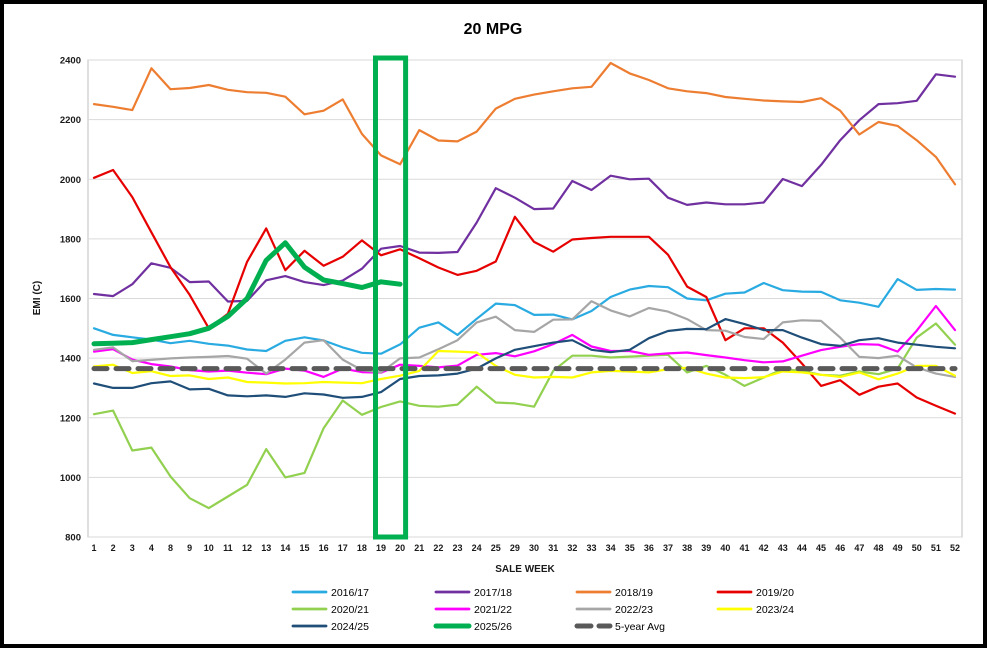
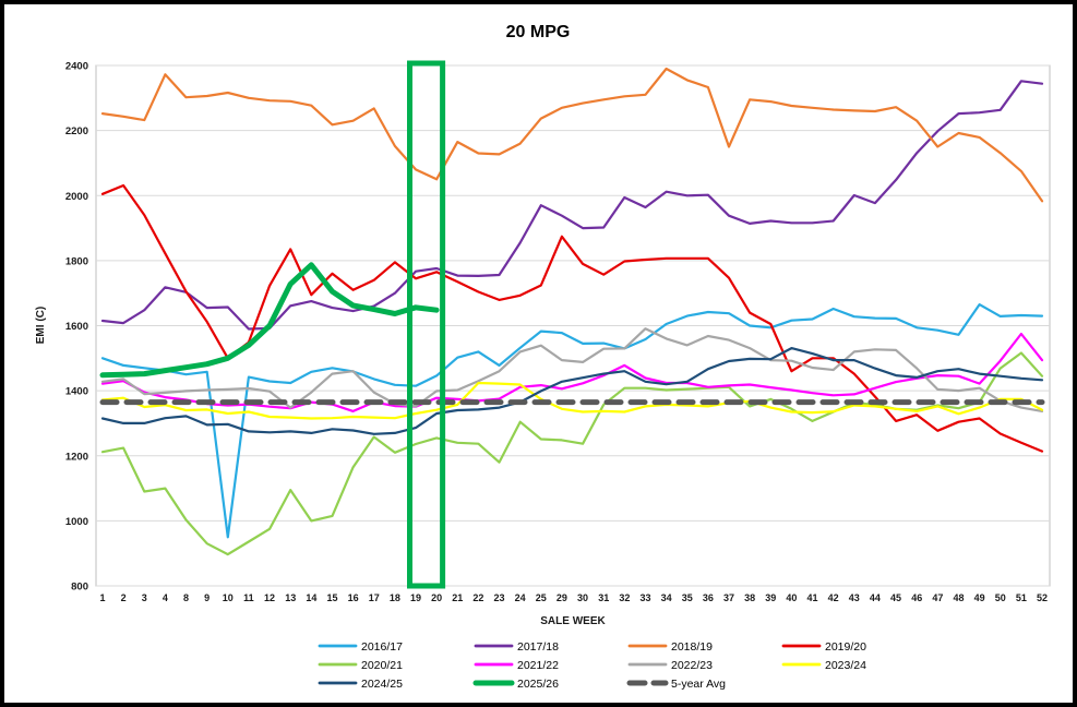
2016/17/10: 1450 -> 950
2020/21/23: 1240 -> 1180
2018/19/37: 2300 -> 2150
